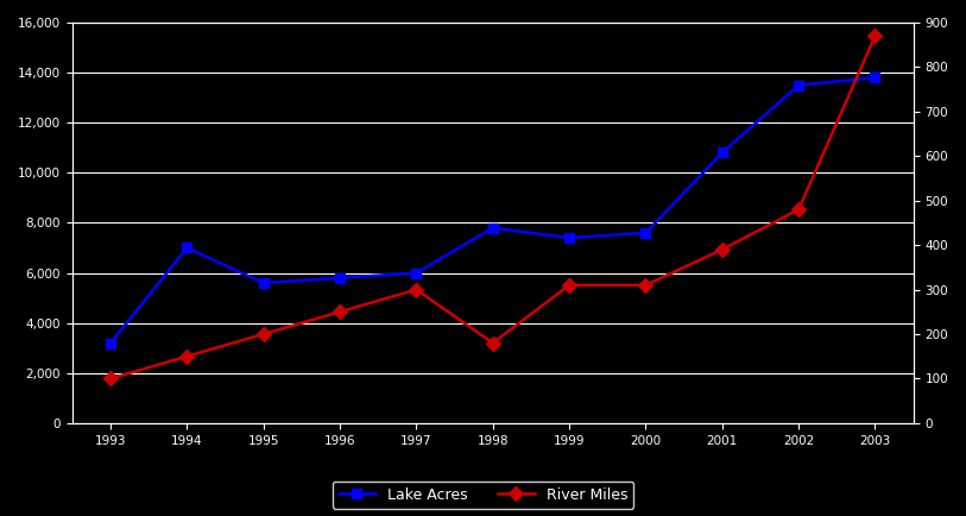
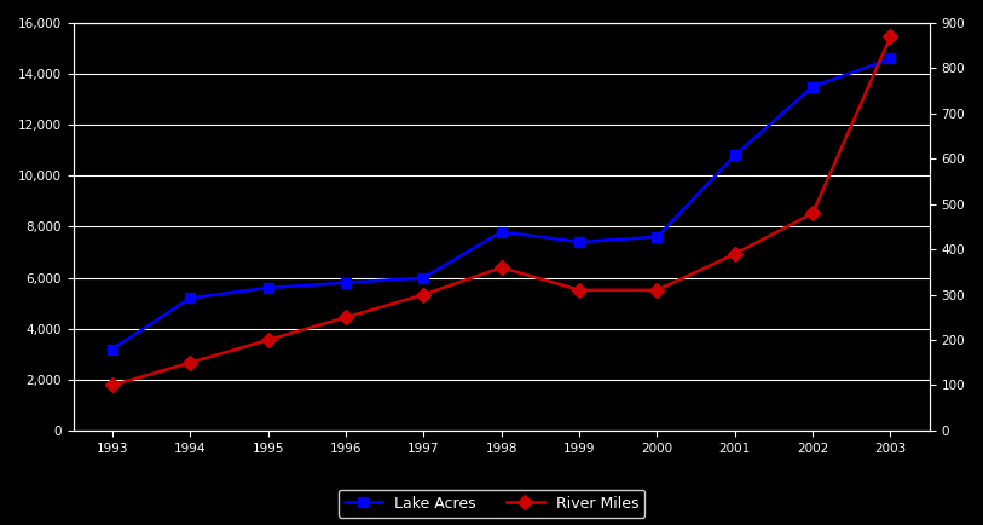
Lake Acres/1994: 7,000 -> 5,200
River Miles/1998: 180 -> 360
Lake Acres/2003: 13,800 -> 14,600
